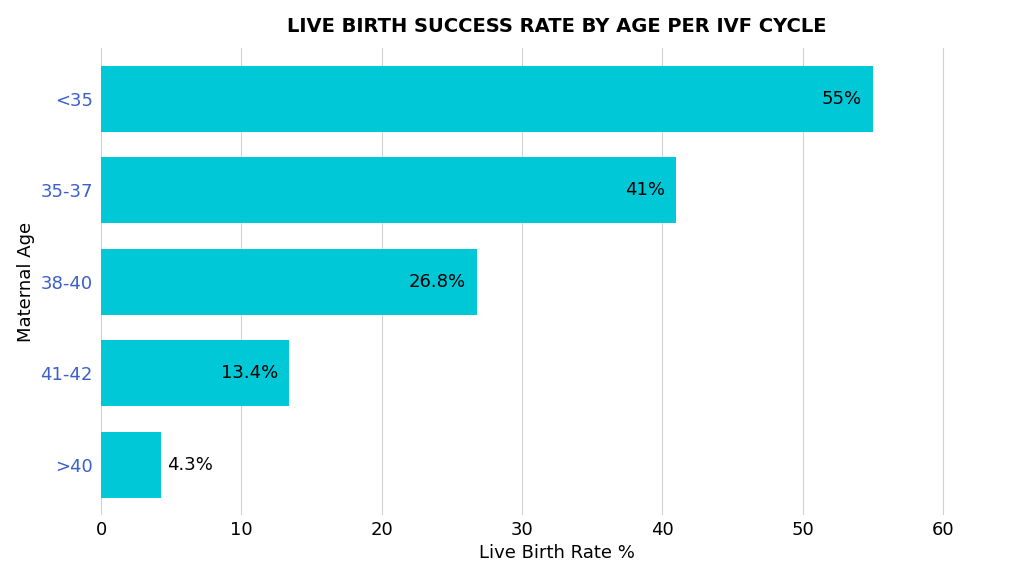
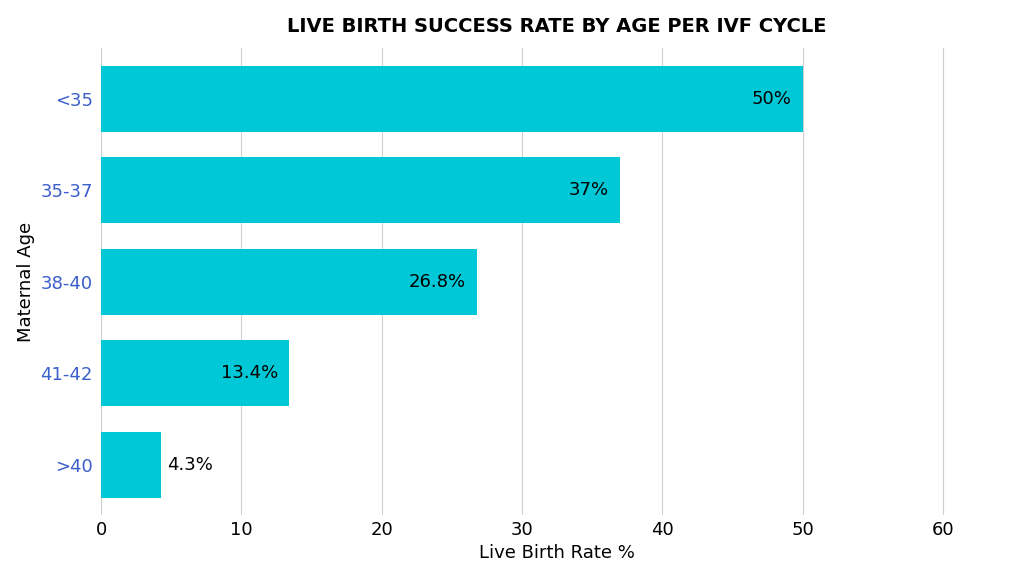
<35: 55% -> 50%
35-37: 41% -> 37%
